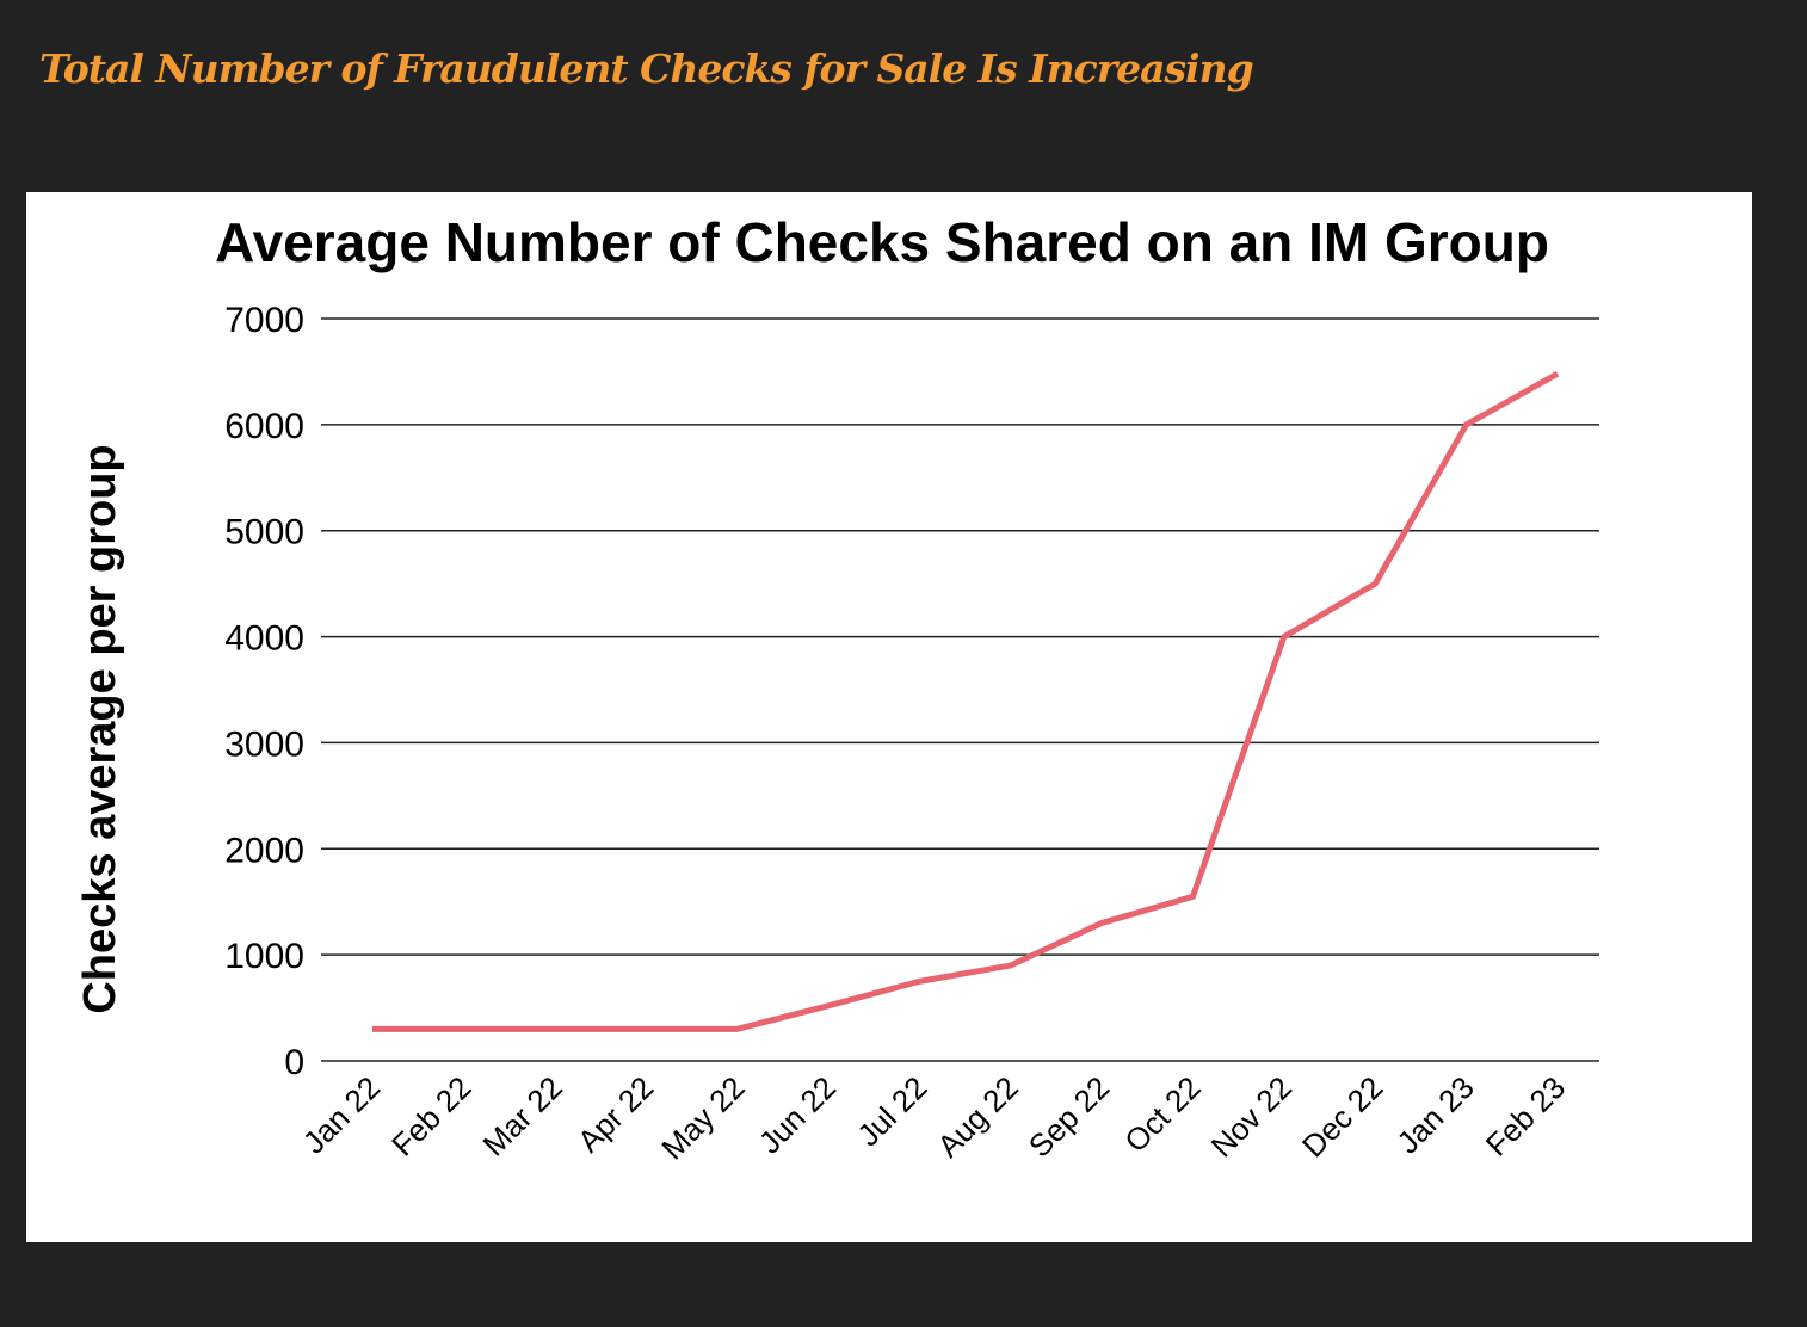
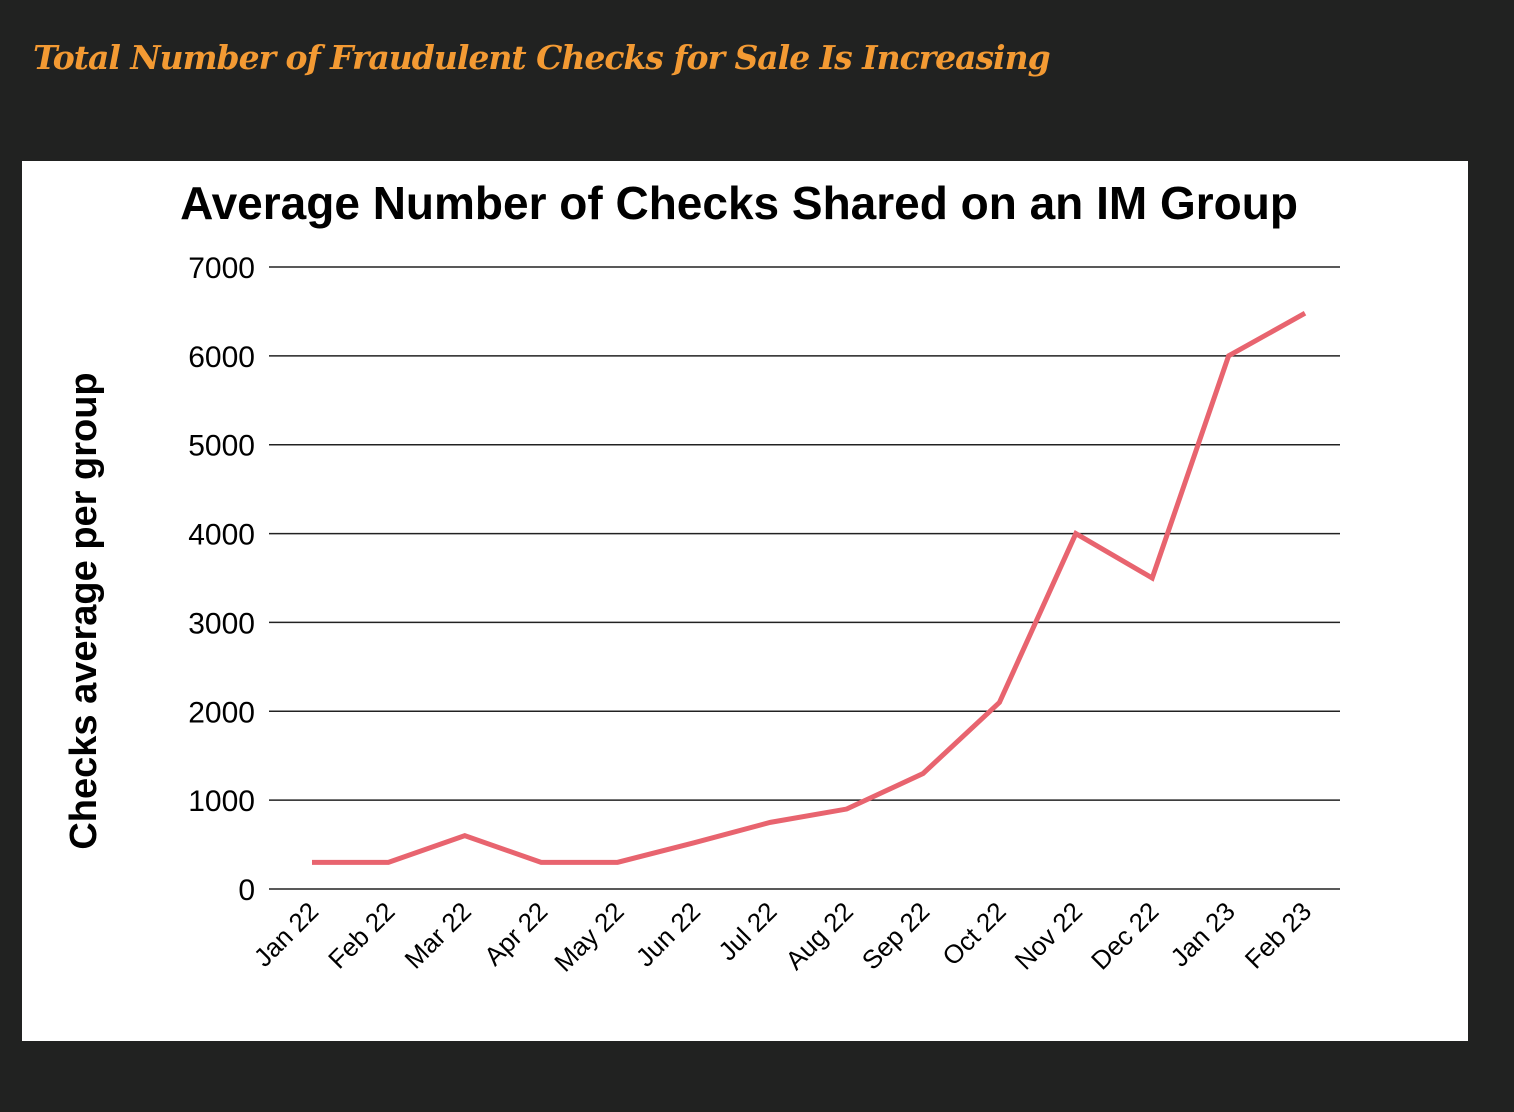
Mar 22: 300 -> 600
Oct 22: 1600 -> 2100
Dec 22: 4500 -> 3500
